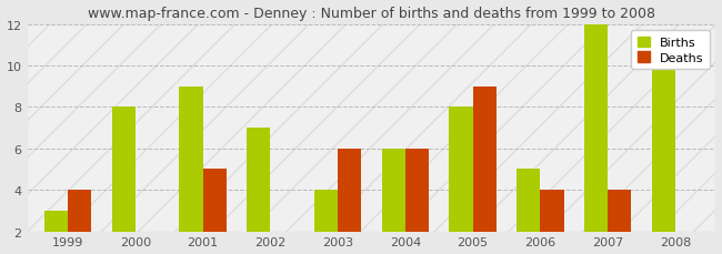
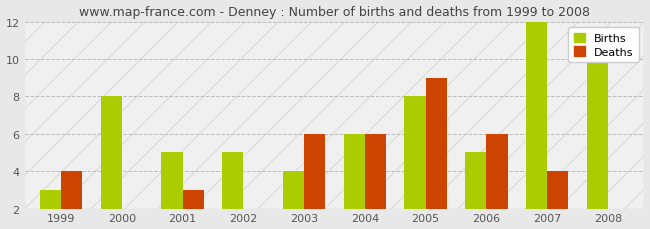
Births/2001: 9 -> 5
Deaths/2001: 5 -> 3
Births/2002: 7 -> 5
Deaths/2006: 4 -> 6
